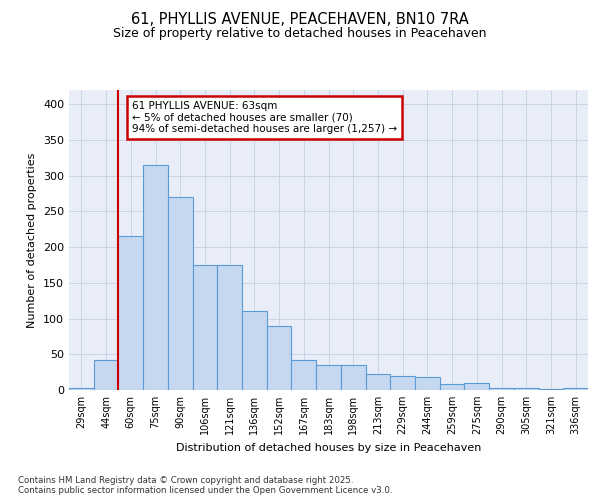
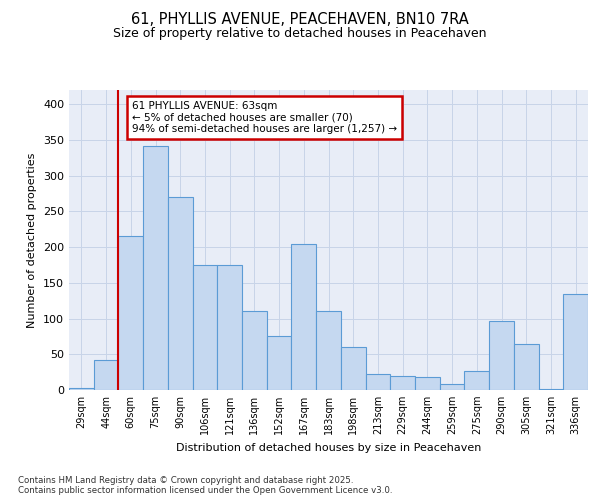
75sqm: 315 -> 342
152sqm: 90 -> 76
167sqm: 42 -> 204
183sqm: 35 -> 110
198sqm: 35 -> 60
275sqm: 10 -> 26
290sqm: 3 -> 96
305sqm: 3 -> 64
336sqm: 3 -> 134
